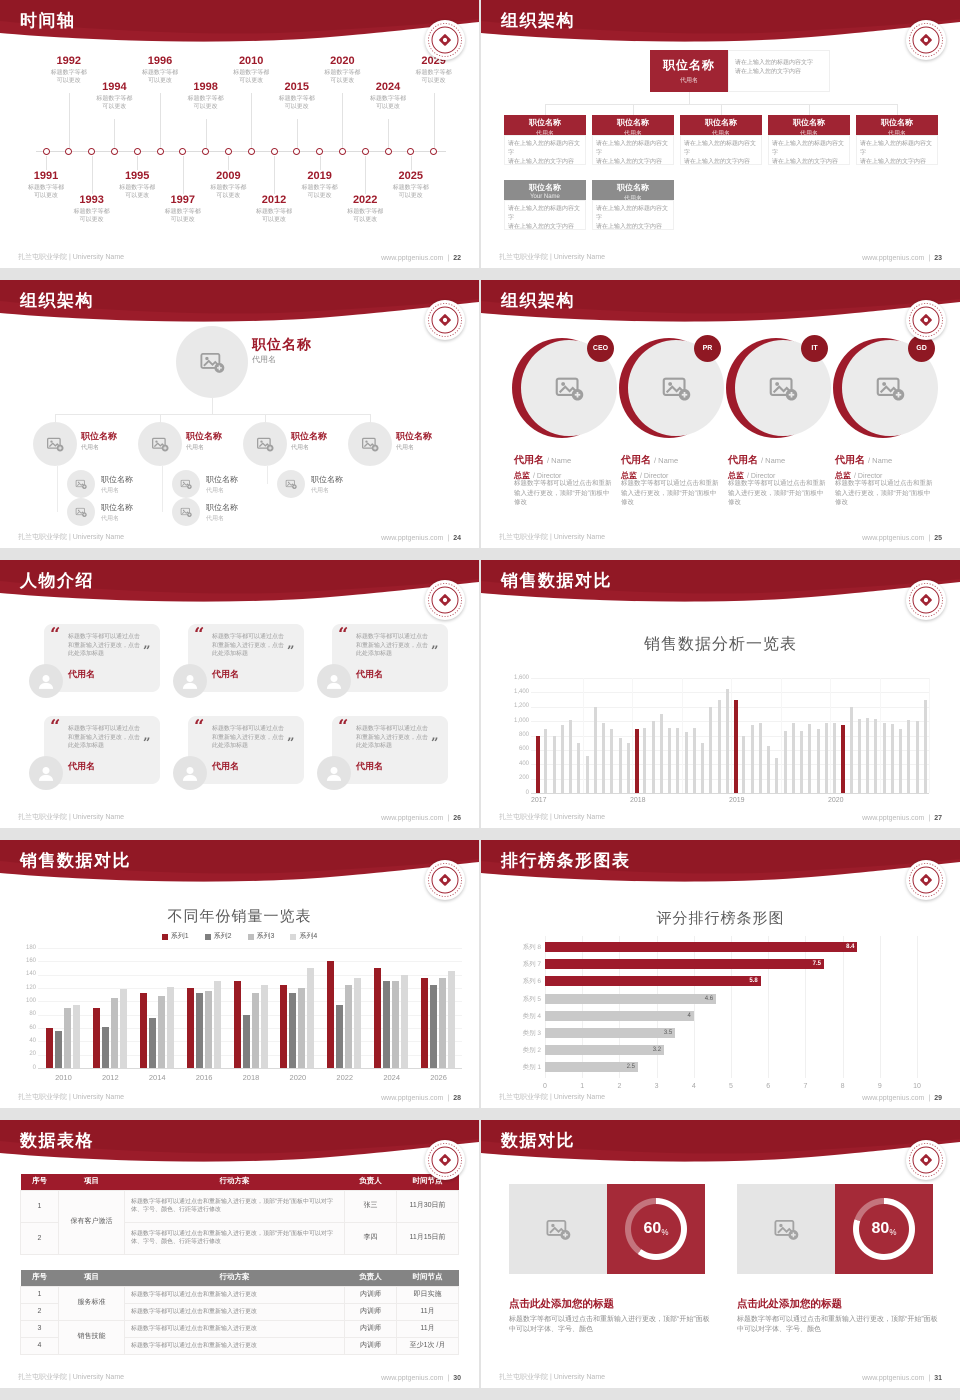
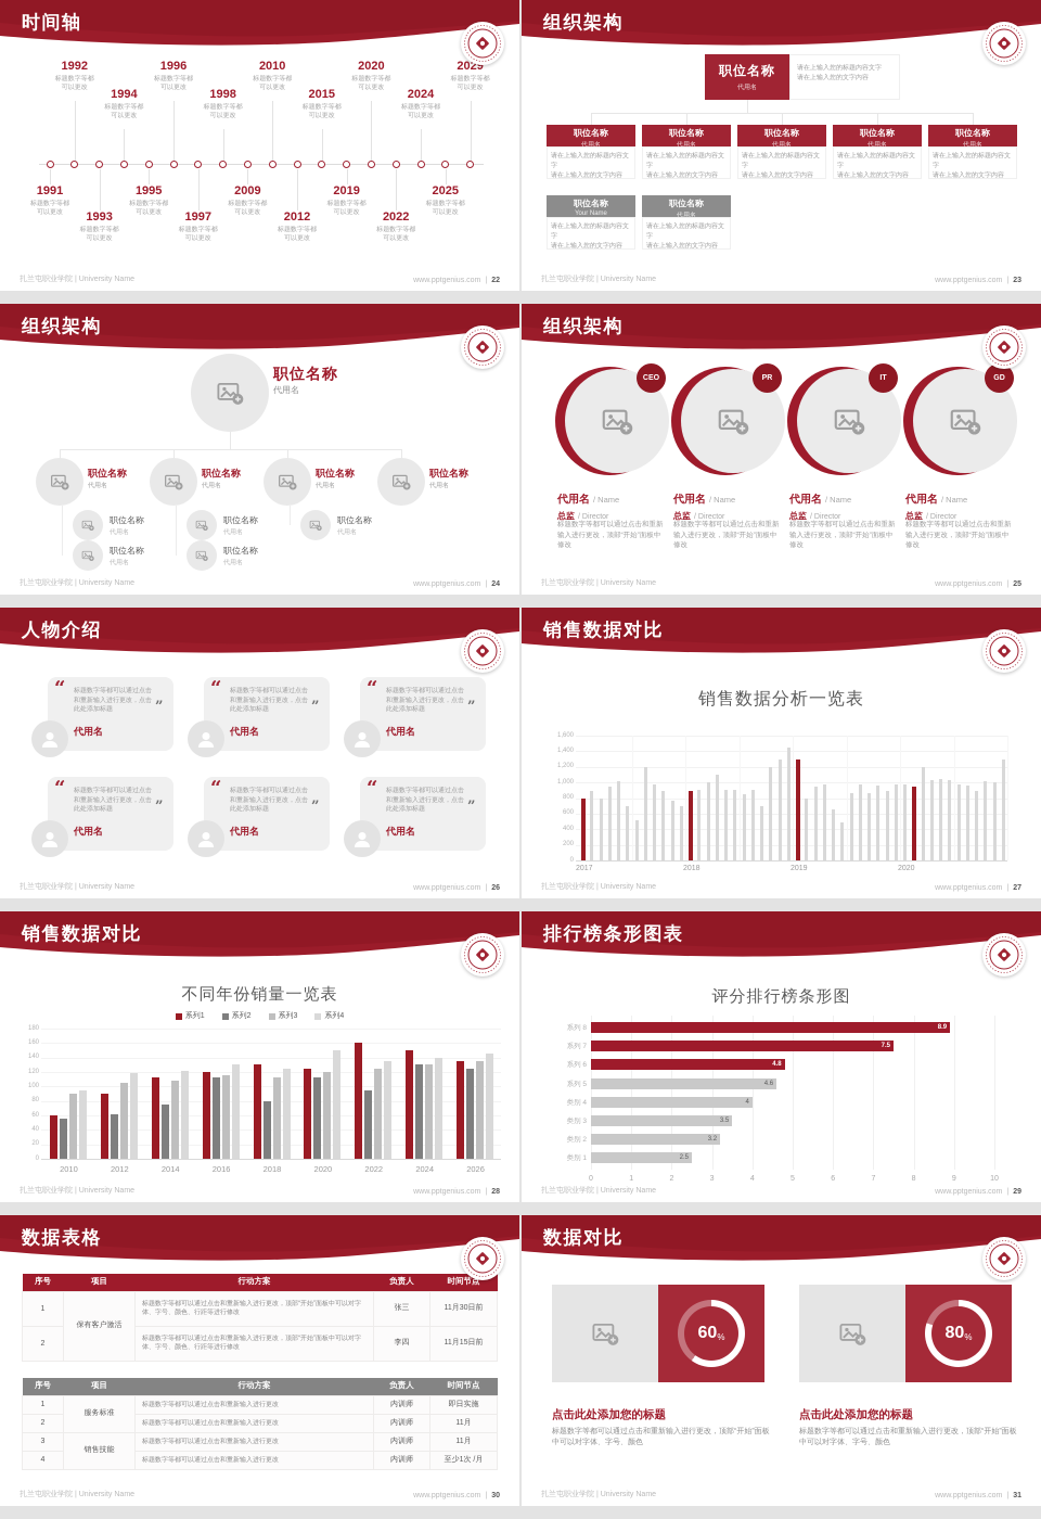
评分排行榜条形图/系列 8: 8.4 -> 8.9
评分排行榜条形图/系列 6: 5.8 -> 4.8
